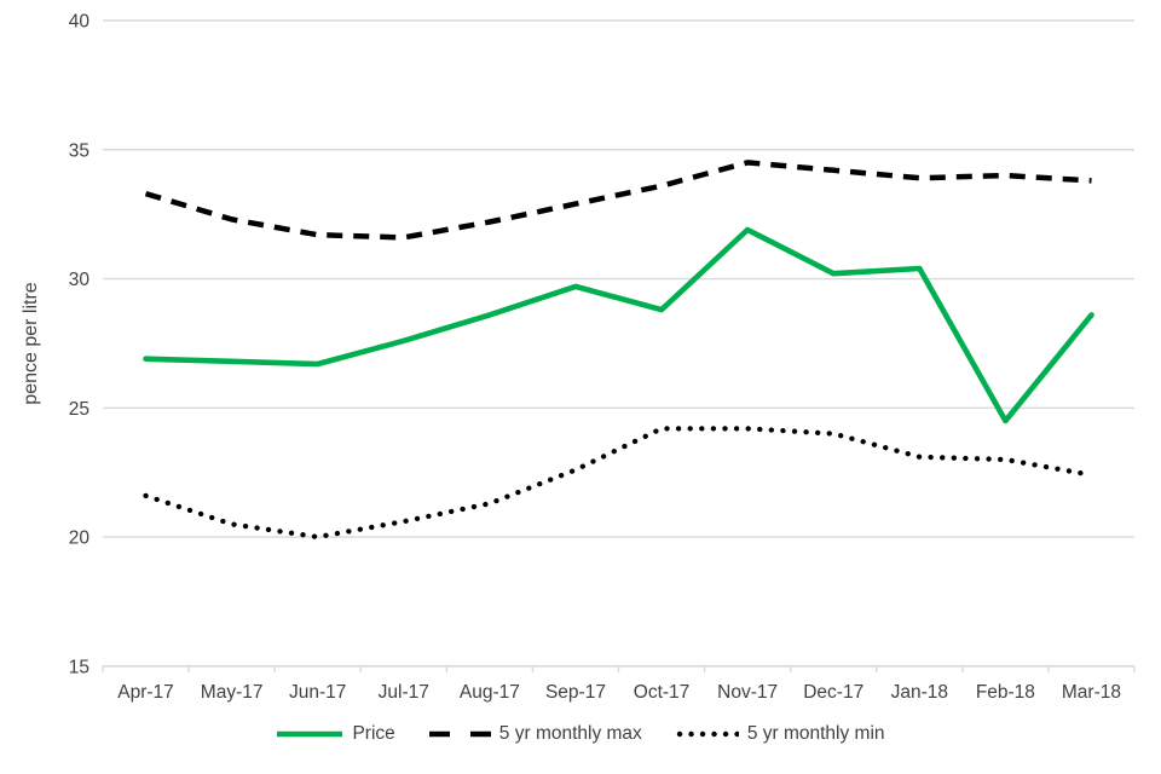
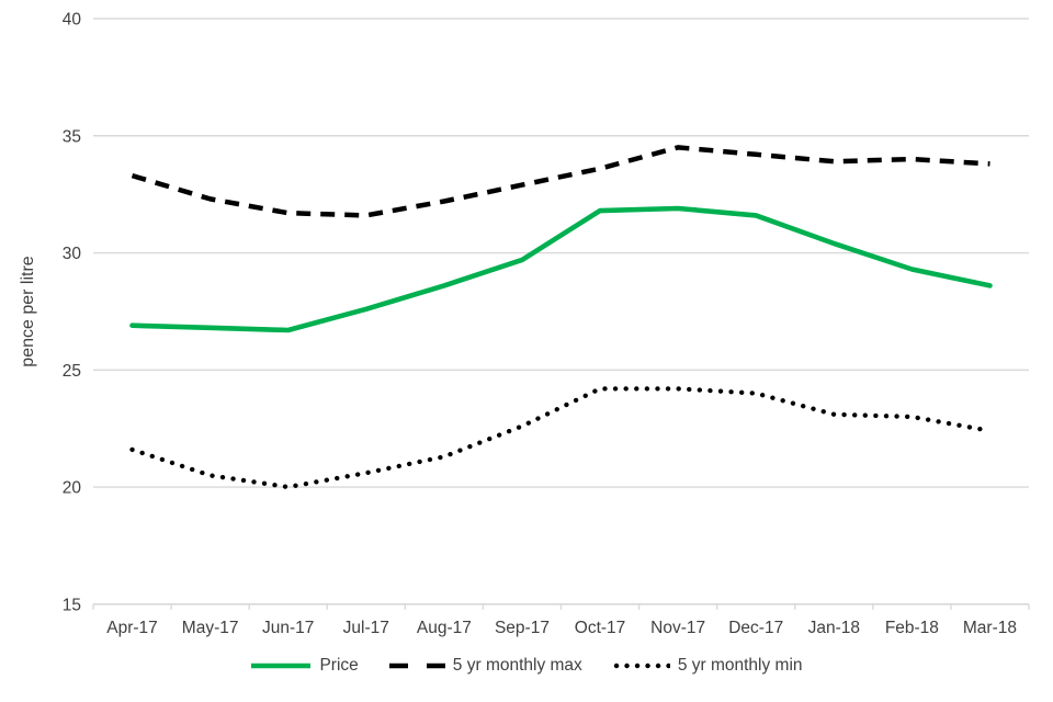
Price/Oct-17: 28.8 -> 31.8
Price/Dec-17: 30.2 -> 31.6
Price/Feb-18: 24.5 -> 29.3
